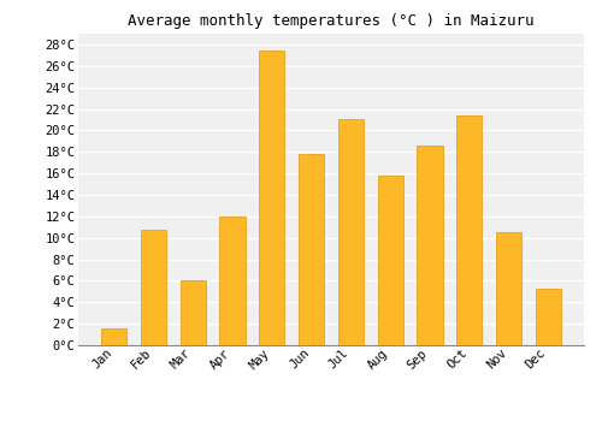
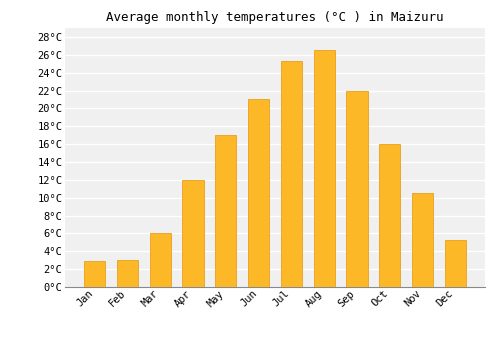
Jan: 1.6°C -> 2.9°C
Feb: 10.8°C -> 3.0°C
May: 27.4°C -> 17.0°C
Jun: 17.8°C -> 21.0°C
Jul: 21.0°C -> 25.3°C
Aug: 15.8°C -> 26.5°C
Sep: 18.6°C -> 22.0°C
Oct: 21.4°C -> 16.0°C
